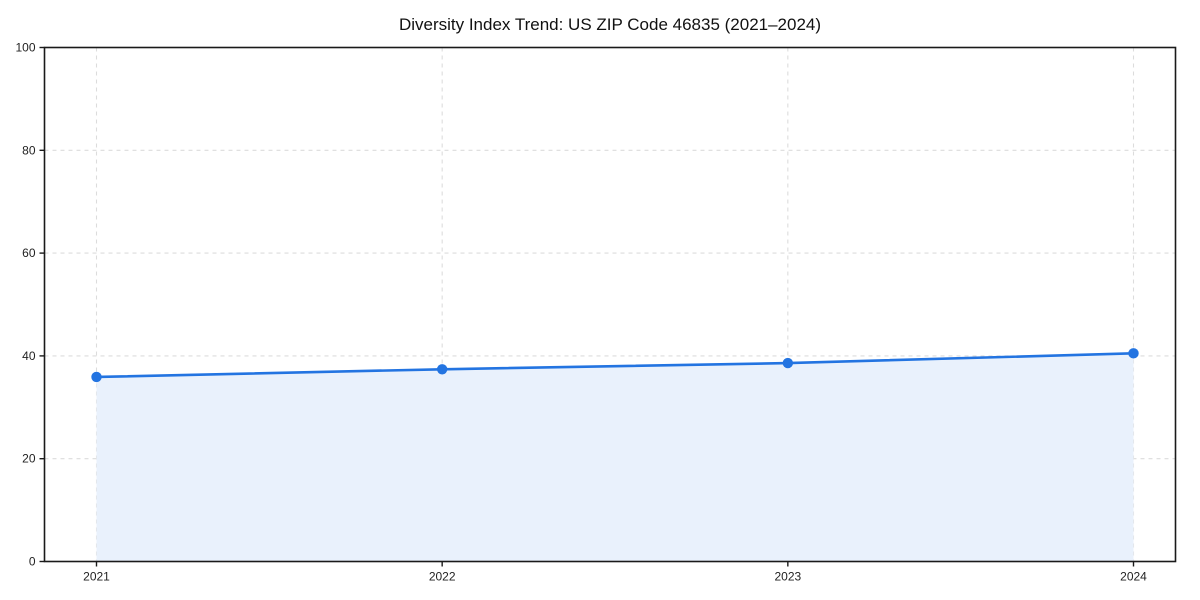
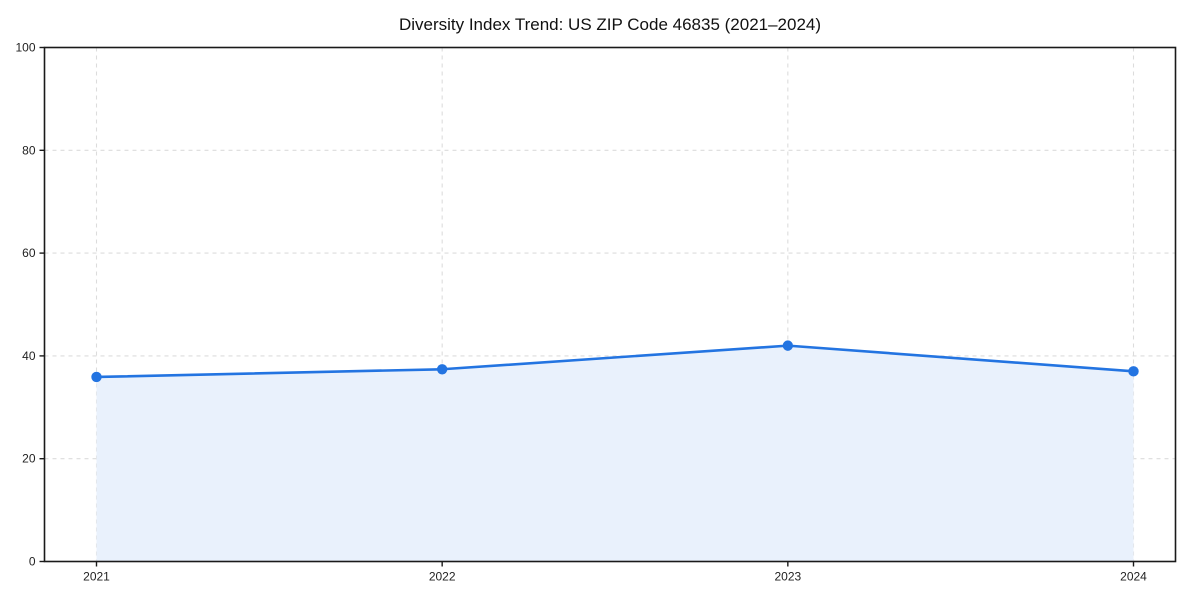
2023: 39 -> 42
2024: 40 -> 37
